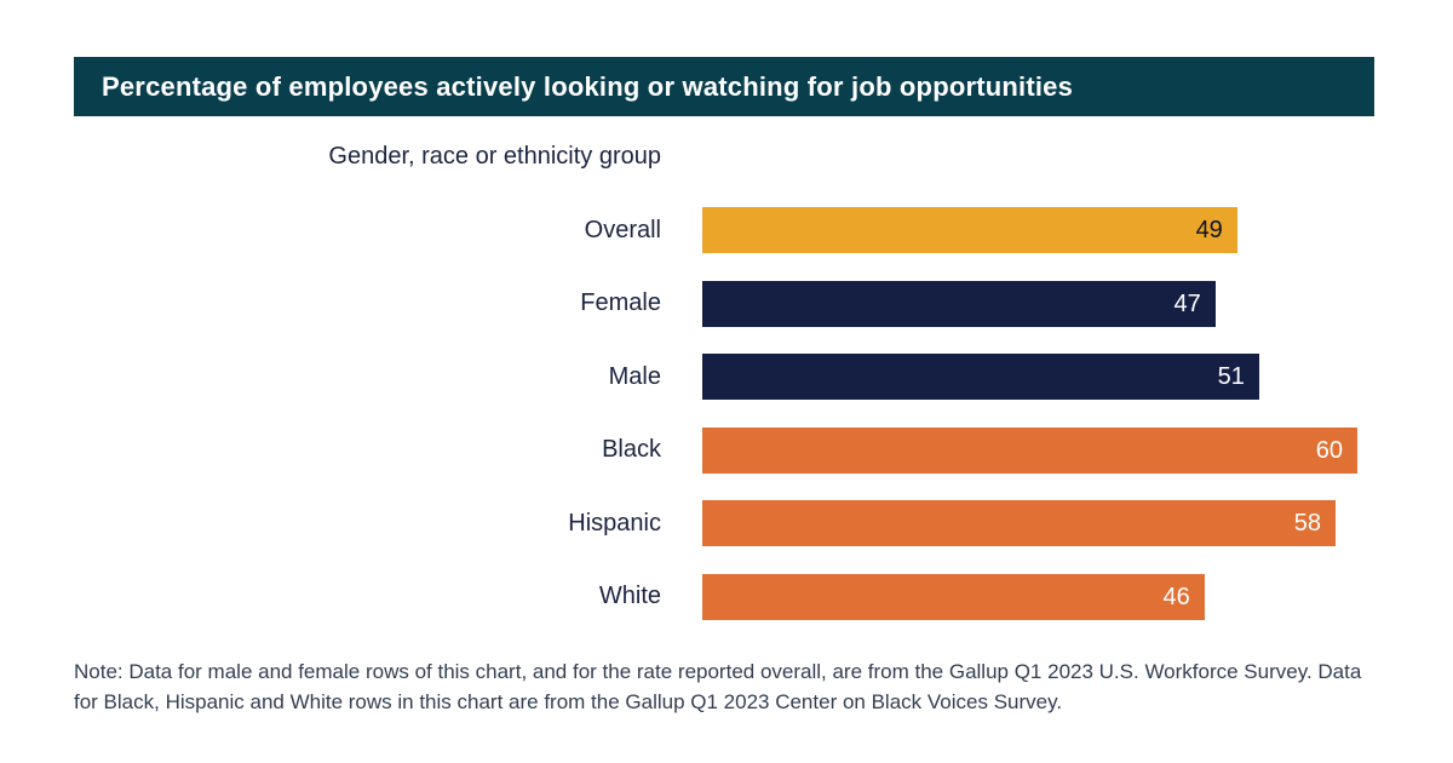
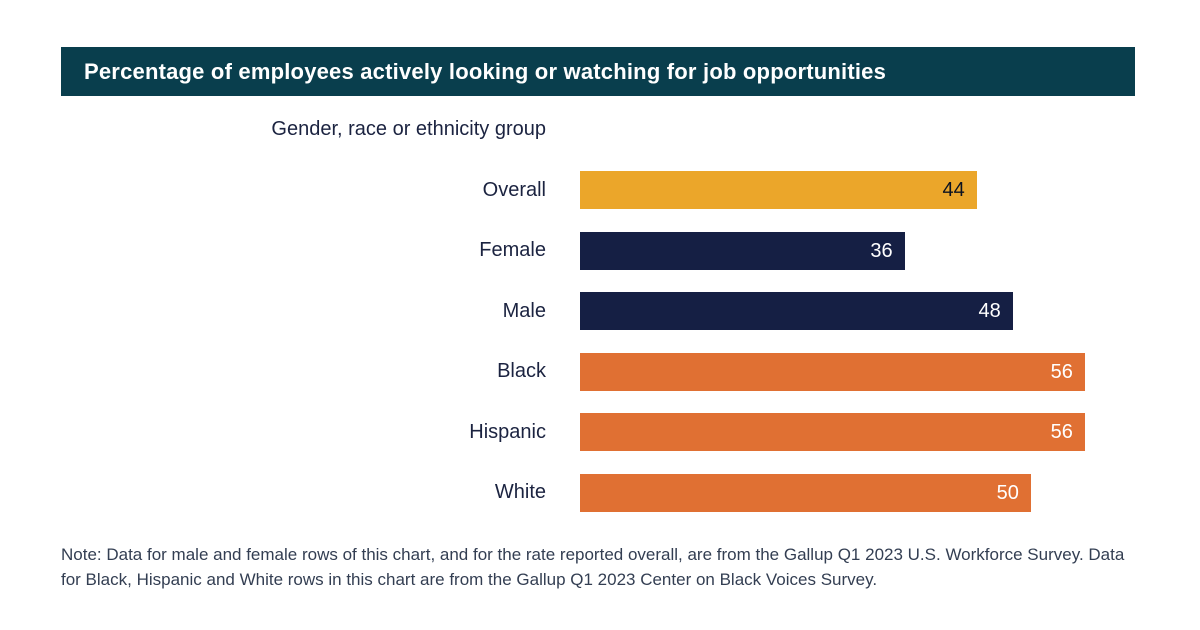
Overall: 49 -> 44
Female: 47 -> 36
Male: 51 -> 48
Black: 60 -> 56
Hispanic: 58 -> 56
White: 46 -> 50
